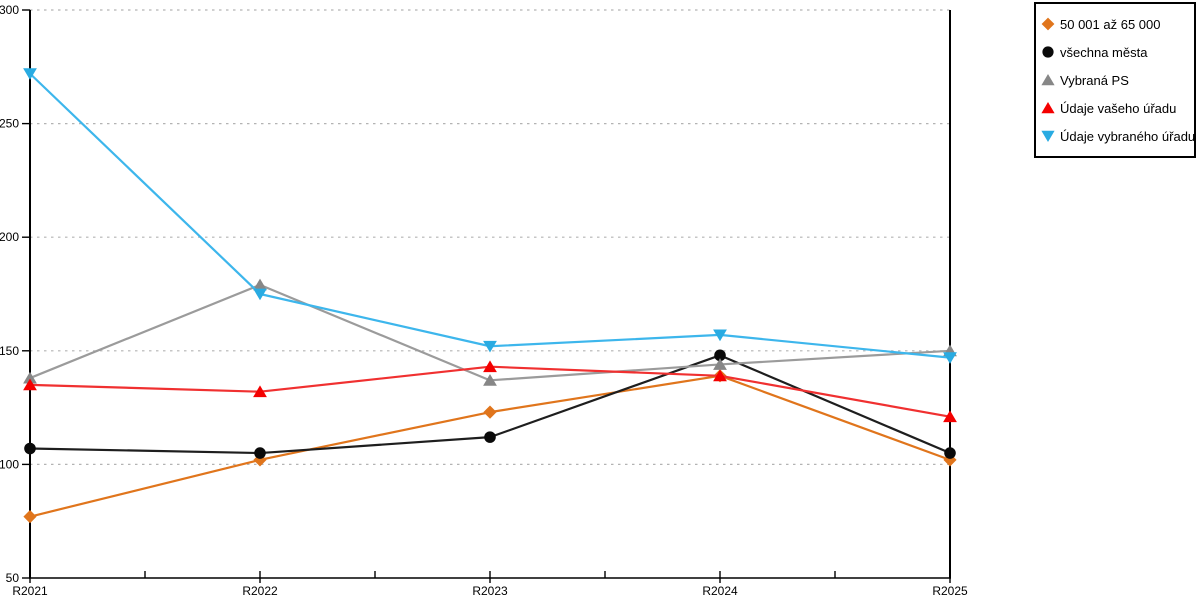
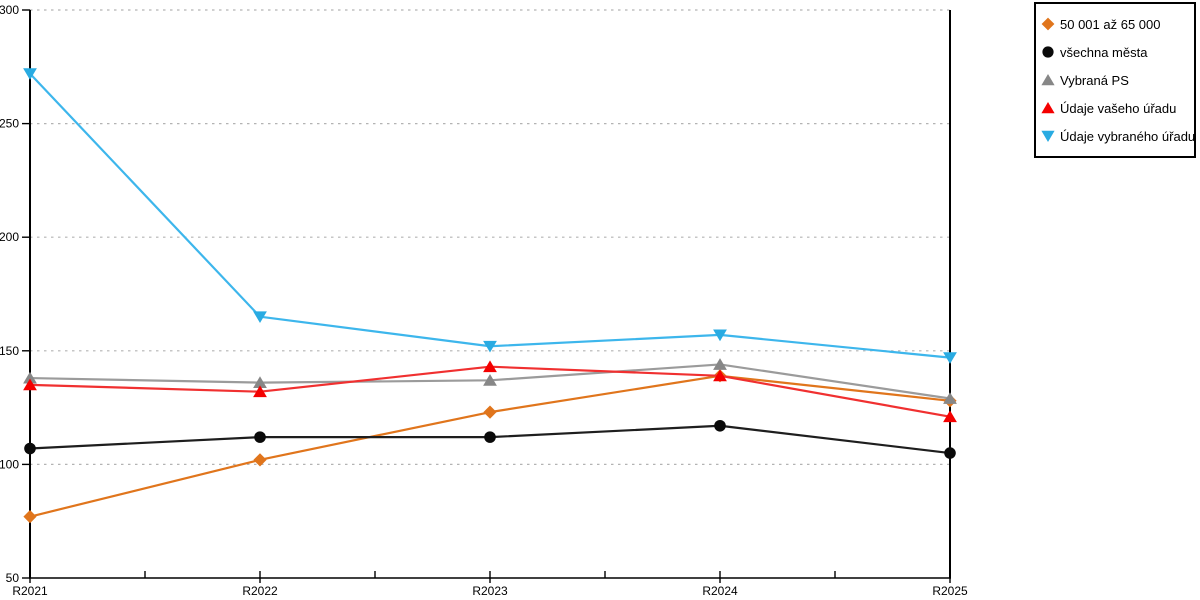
všechna města/R2022: 105 -> 112
Vybraná PS/R2022: 179 -> 136
Údaje vybraného úřadu/R2022: 175 -> 165
všechna města/R2024: 148 -> 117
50 001 až 65 000/R2025: 102 -> 128
Vybraná PS/R2025: 150 -> 129
